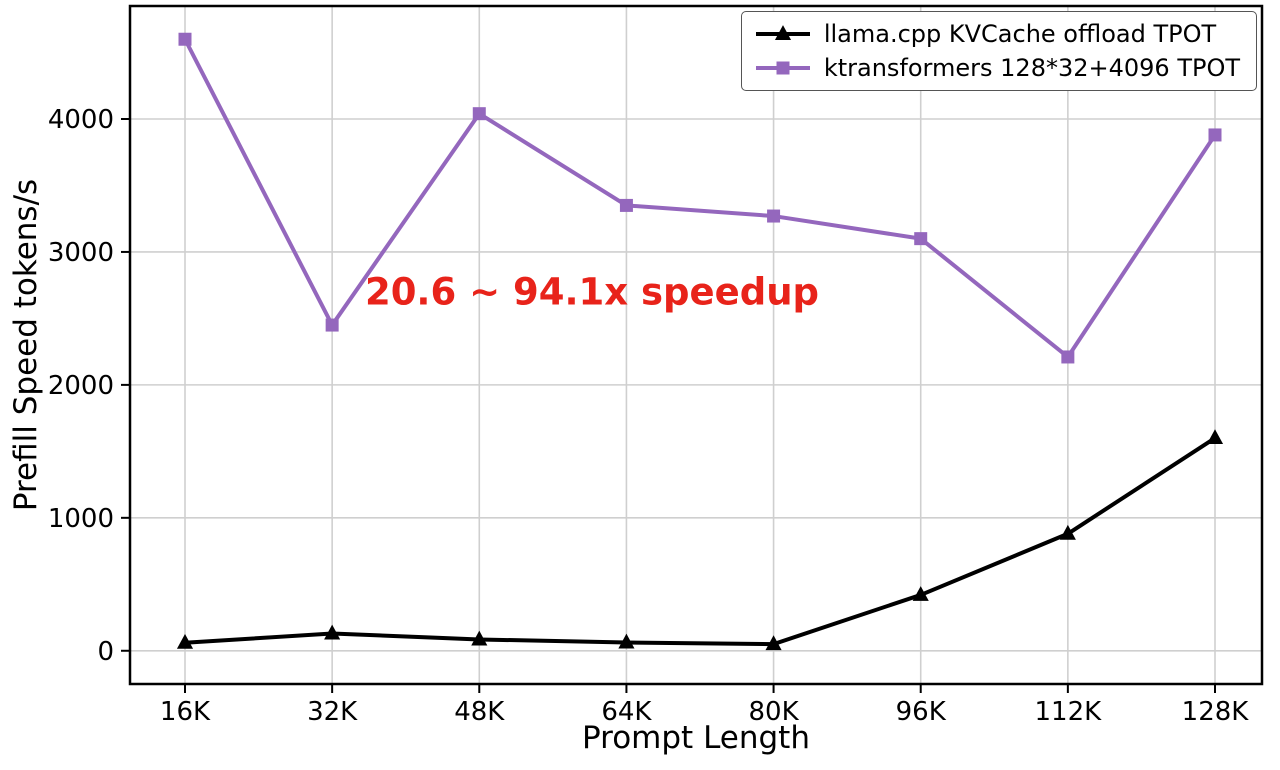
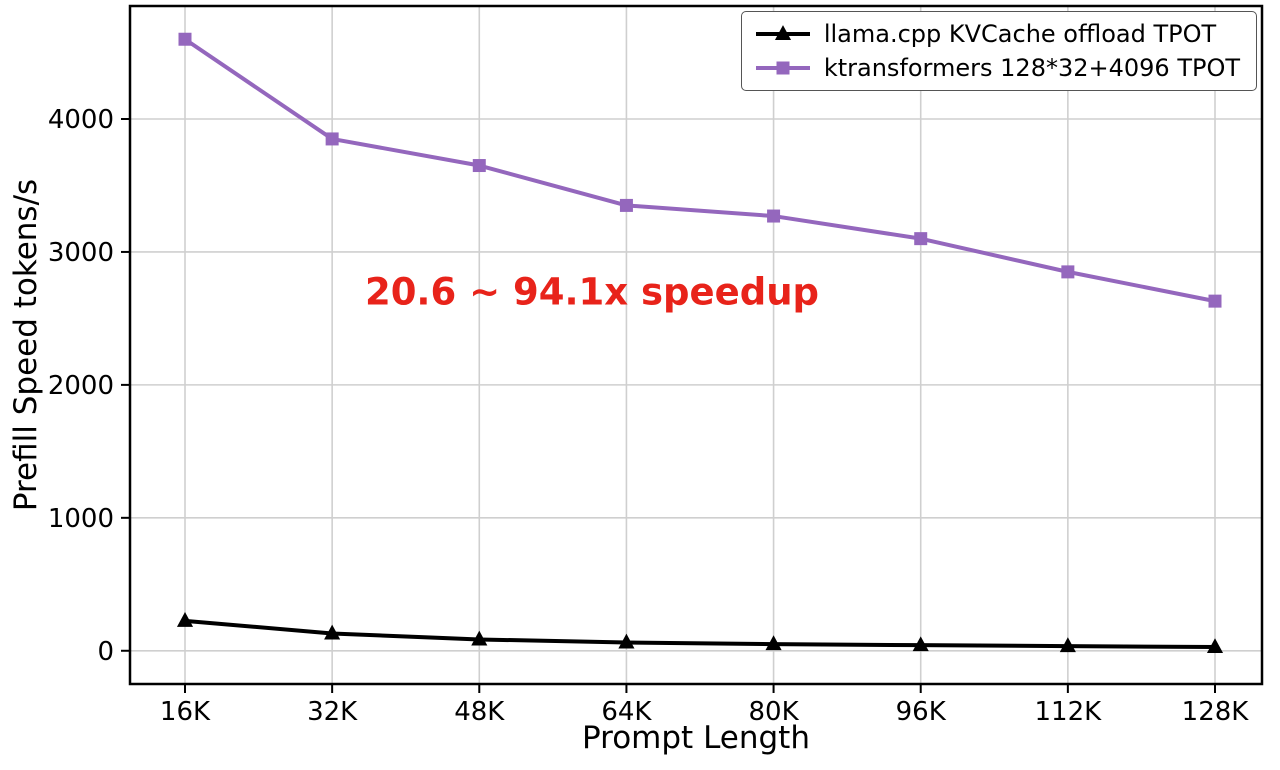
llama.cpp KVCache offload TPOT/16K: 60 -> 220
ktransformers 128*32+4096 TPOT/32K: 2450 -> 3850
ktransformers 128*32+4096 TPOT/48K: 4040 -> 3650
llama.cpp KVCache offload TPOT/96K: 420 -> 40
llama.cpp KVCache offload TPOT/112K: 880 -> 40
ktransformers 128*32+4096 TPOT/112K: 2210 -> 2850
llama.cpp KVCache offload TPOT/128K: 1600 -> 30
ktransformers 128*32+4096 TPOT/128K: 3880 -> 2630
